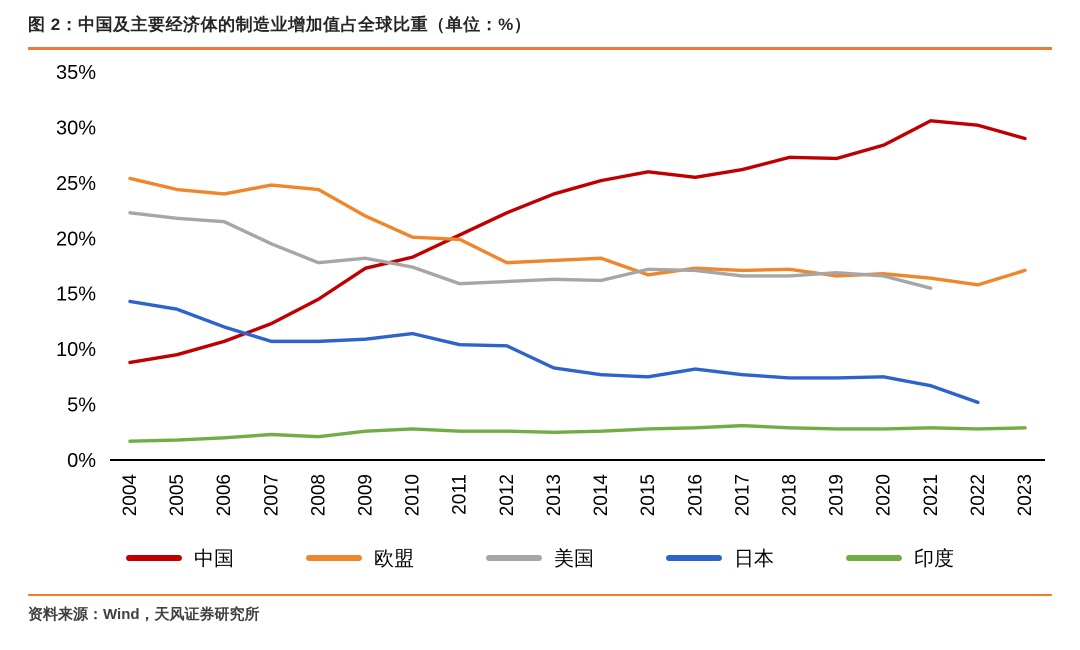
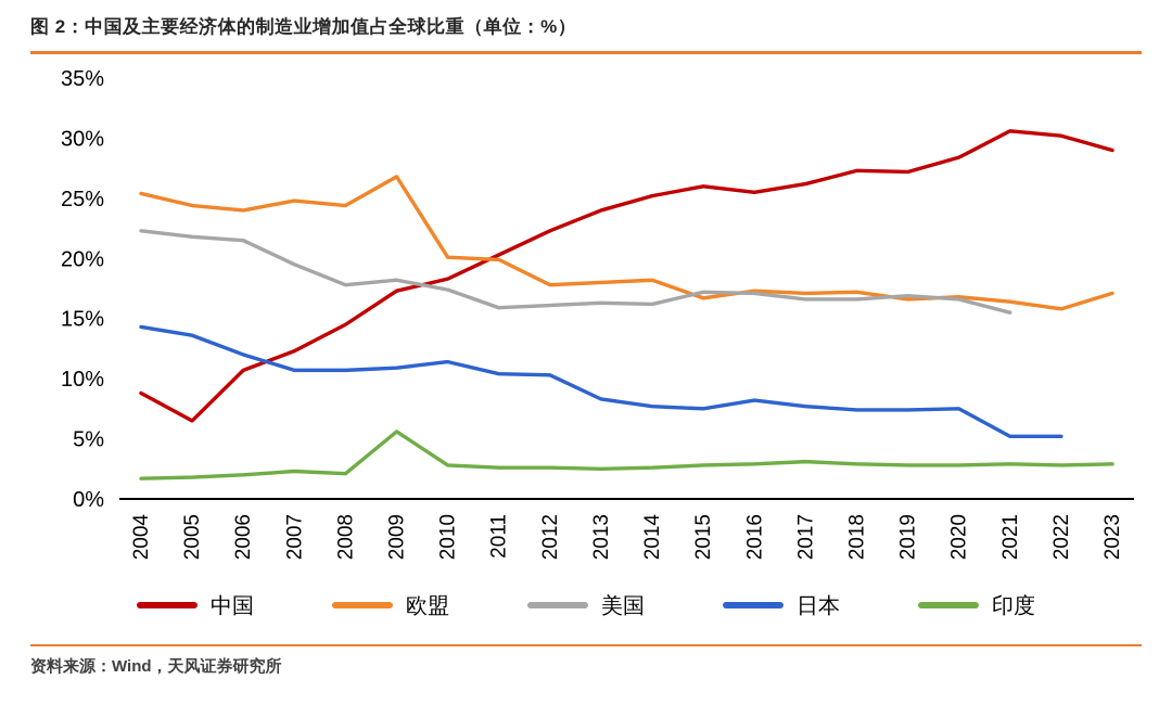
中国/2005: 9.5% -> 6.5%
欧盟/2009: 22.0% -> 26.8%
印度/2009: 2.6% -> 5.6%
日本/2021: 6.7% -> 5.2%
